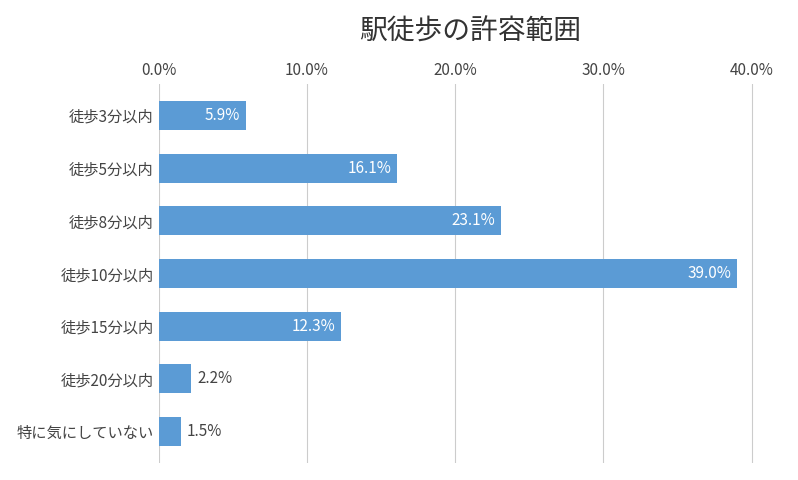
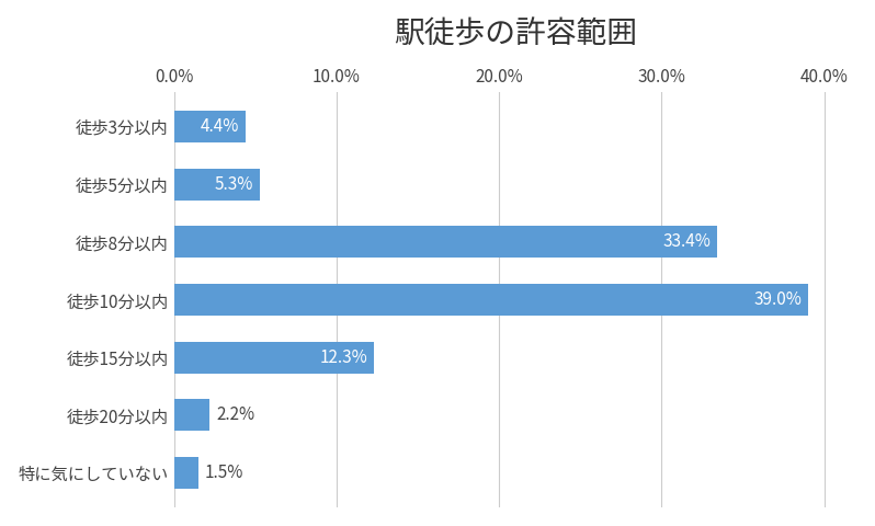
徒歩3分以内: 5.9% -> 4.4%
徒歩5分以内: 16.1% -> 5.3%
徒歩8分以内: 23.1% -> 33.4%
